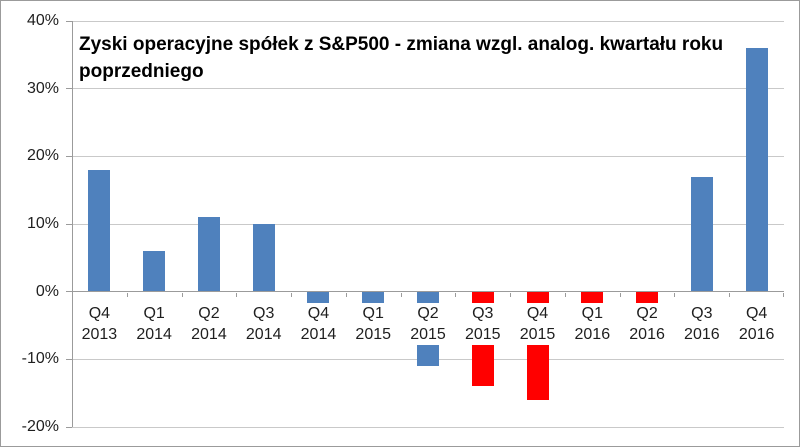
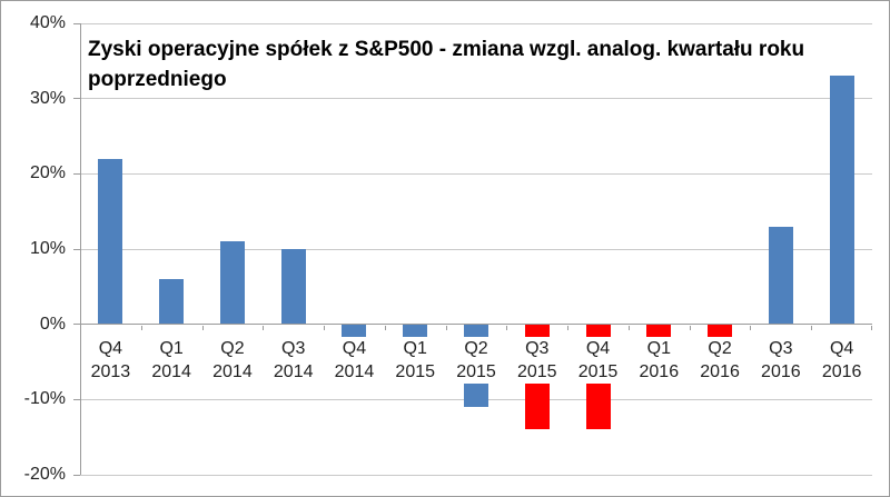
Q4 2013: 18% -> 22%
Q4 2015: -16% -> -14%
Q3 2016: 17% -> 13%
Q4 2016: 36% -> 33%
